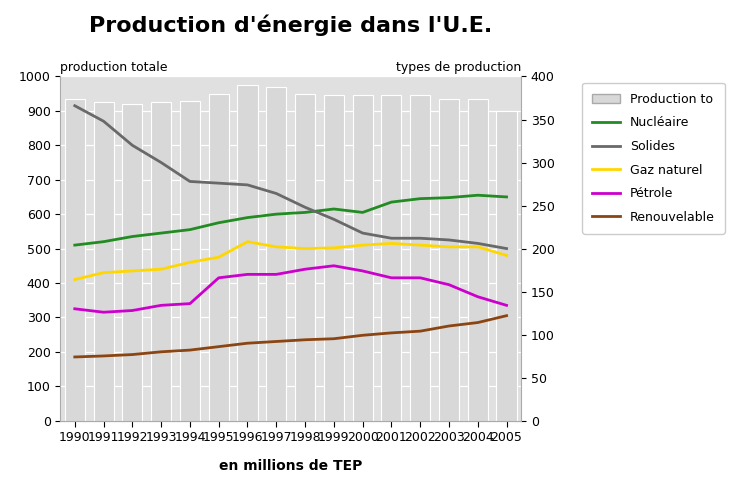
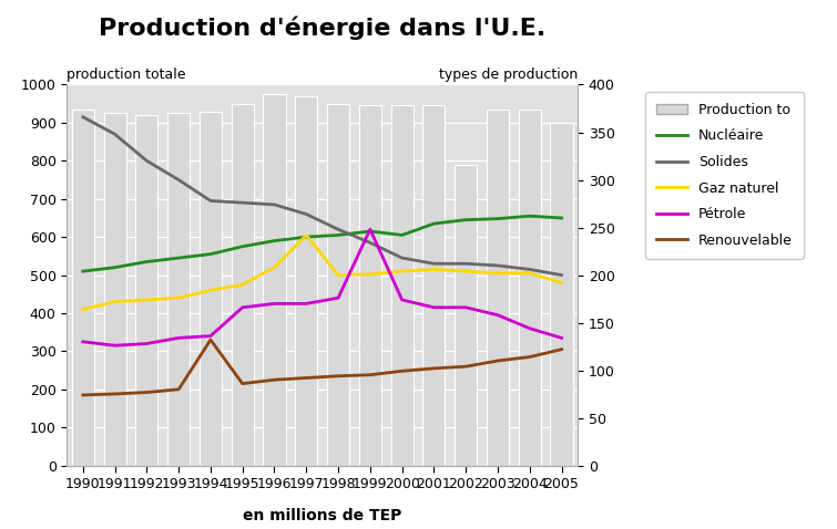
Renouvelable/1994: 205 -> 330
Gaz naturel/1997: 505 -> 605
Pétrole/1999: 450 -> 620
Production to/2002: 945 -> 790
